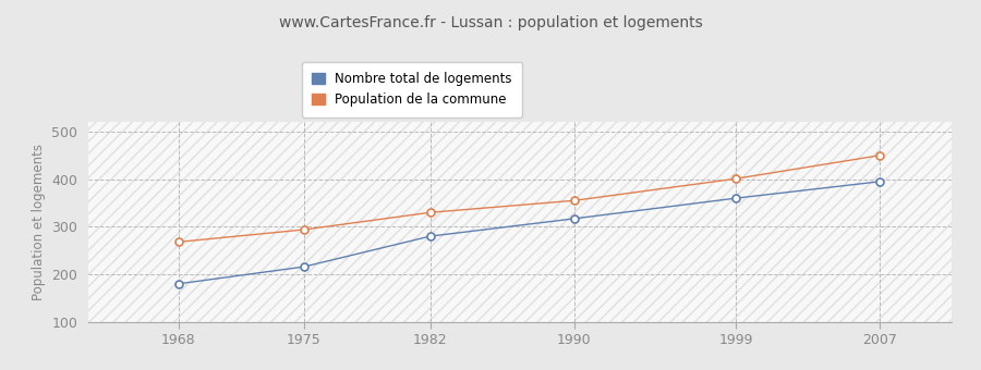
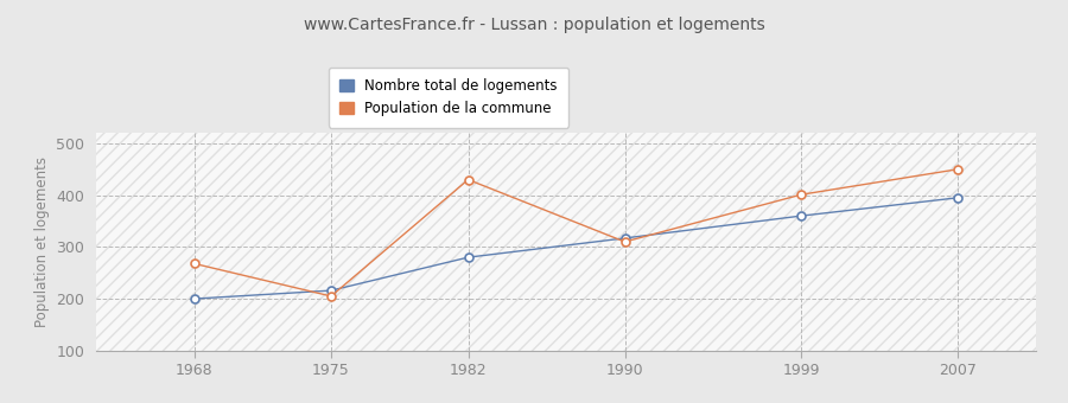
Nombre total de logements/1968: 180 -> 200
Population de la commune/1975: 294 -> 205
Population de la commune/1982: 330 -> 430
Population de la commune/1990: 355 -> 310
